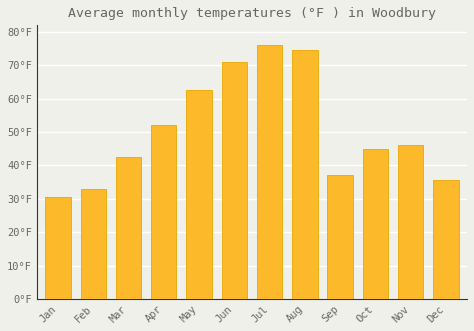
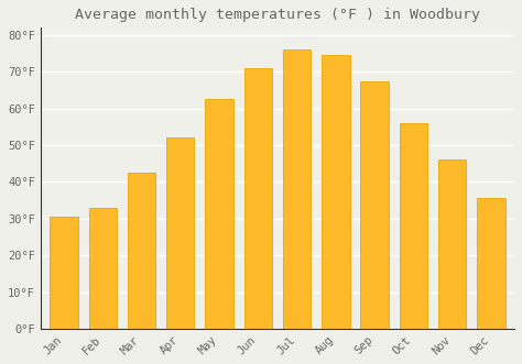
Sep: 37.0°F -> 67.5°F
Oct: 45.0°F -> 56.0°F
